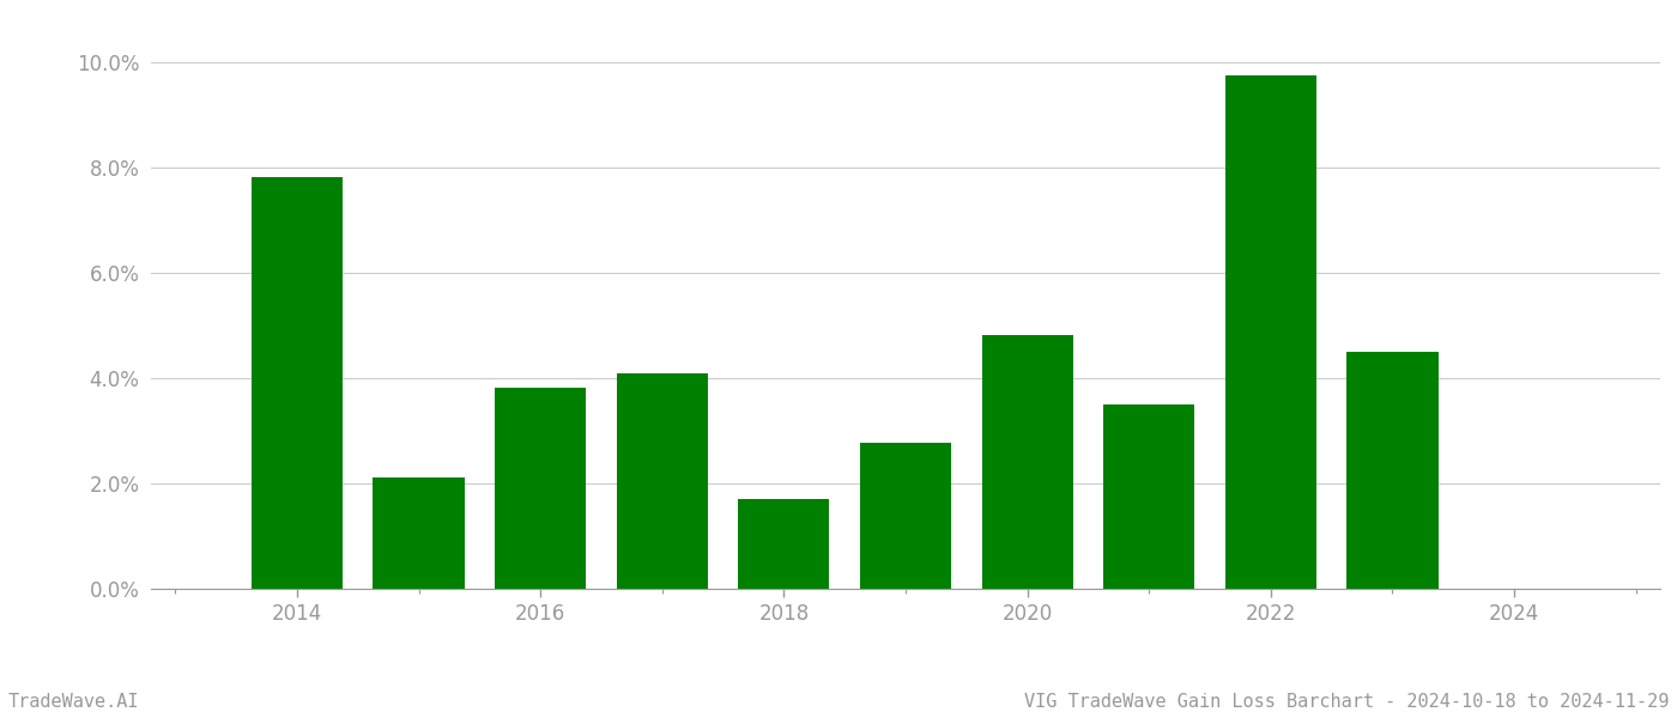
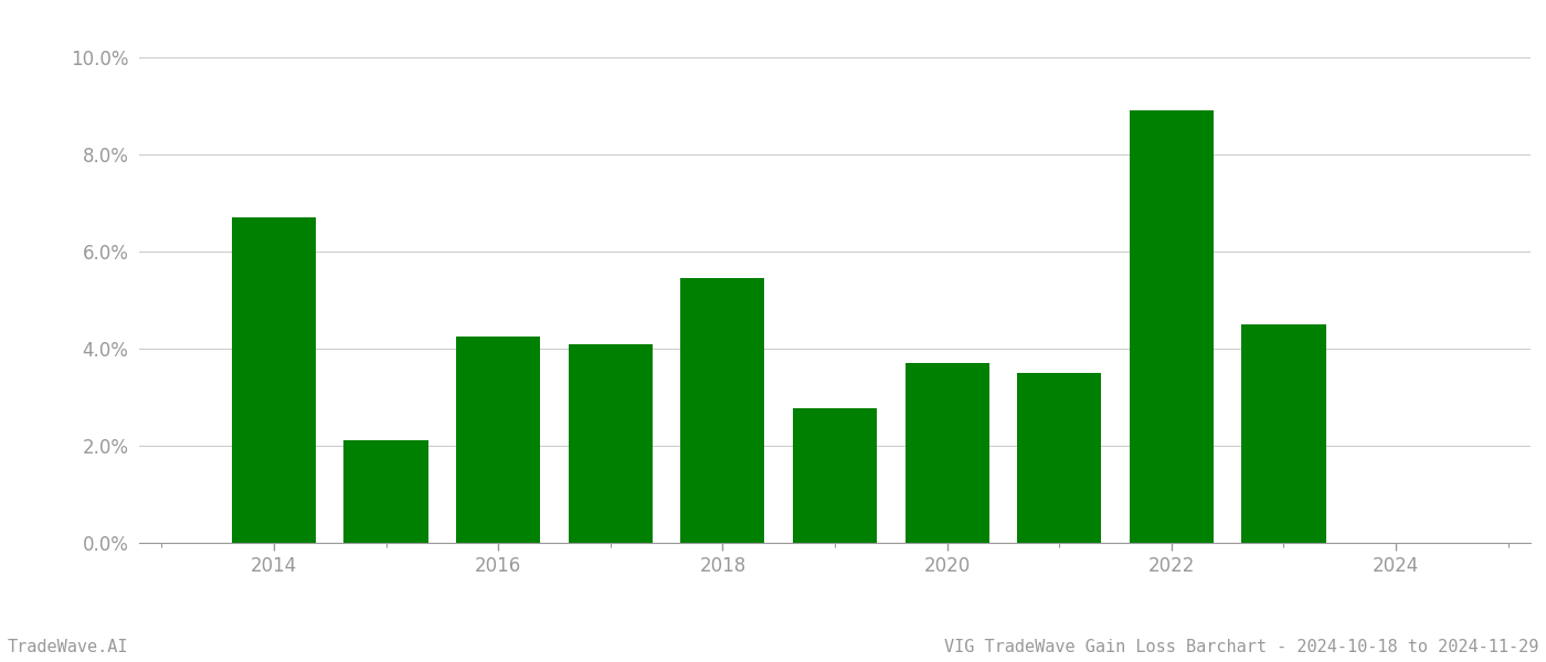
2014: 7.82% -> 6.70%
2016: 3.82% -> 4.25%
2018: 1.70% -> 5.45%
2020: 4.82% -> 3.70%
2022: 9.75% -> 8.90%
